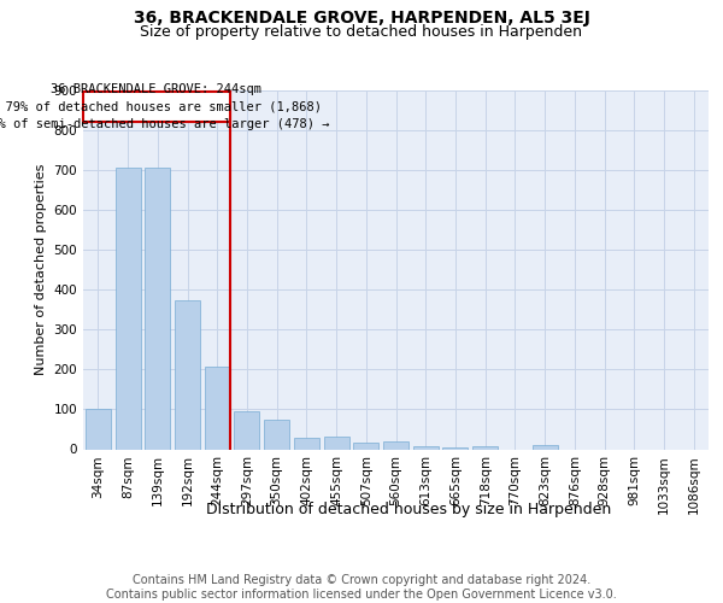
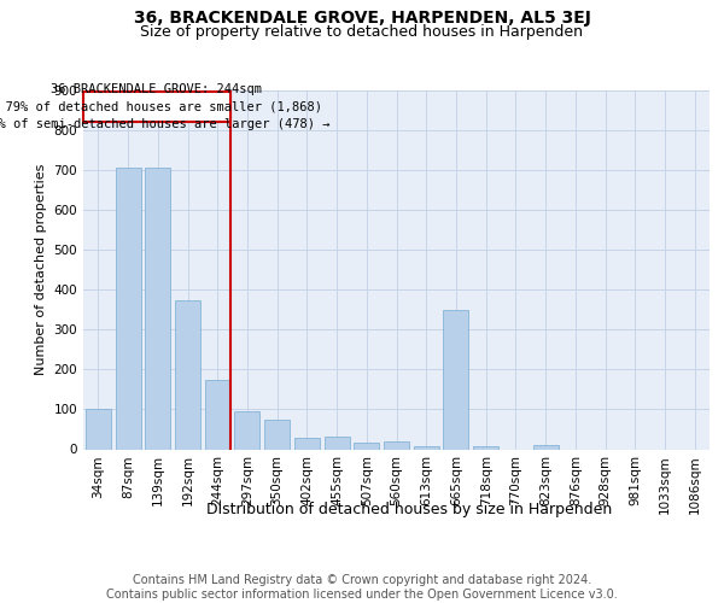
244sqm: 207 -> 175
665sqm: 5 -> 350
